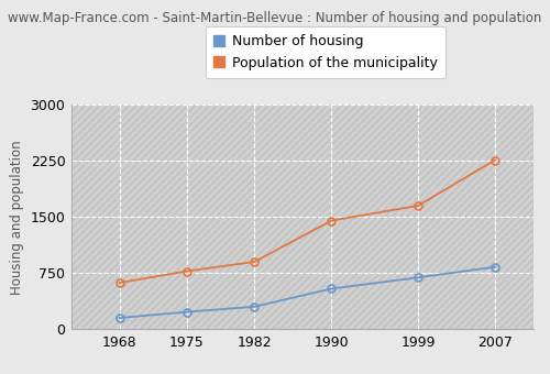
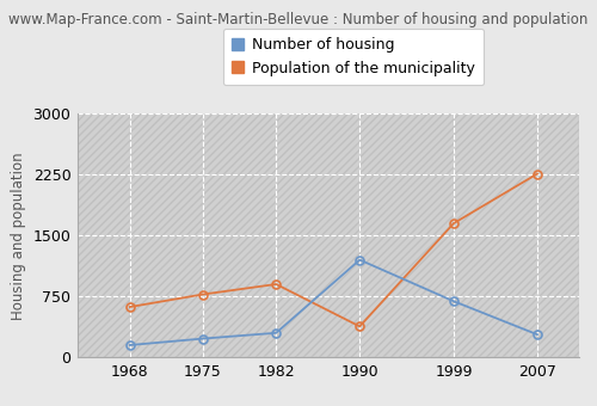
Number of housing/1990: 540 -> 1200
Population of the municipality/1990: 1450 -> 380
Number of housing/2007: 830 -> 280
